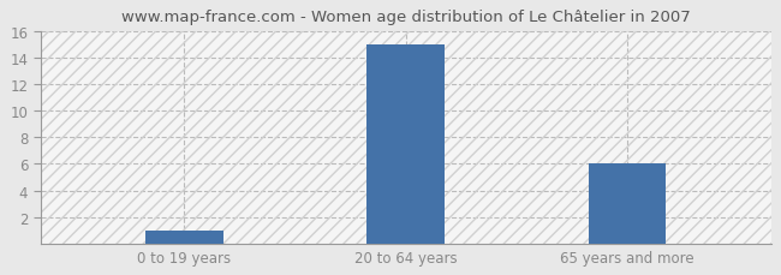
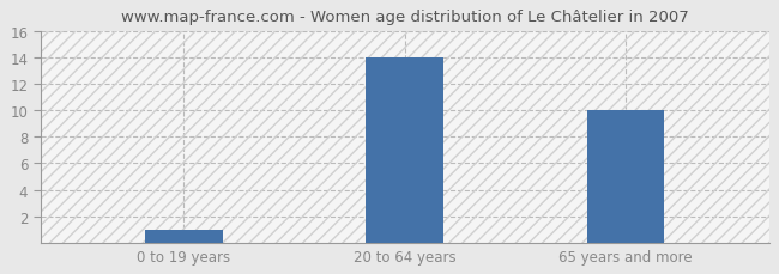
20 to 64 years: 15 -> 14
65 years and more: 6 -> 10
